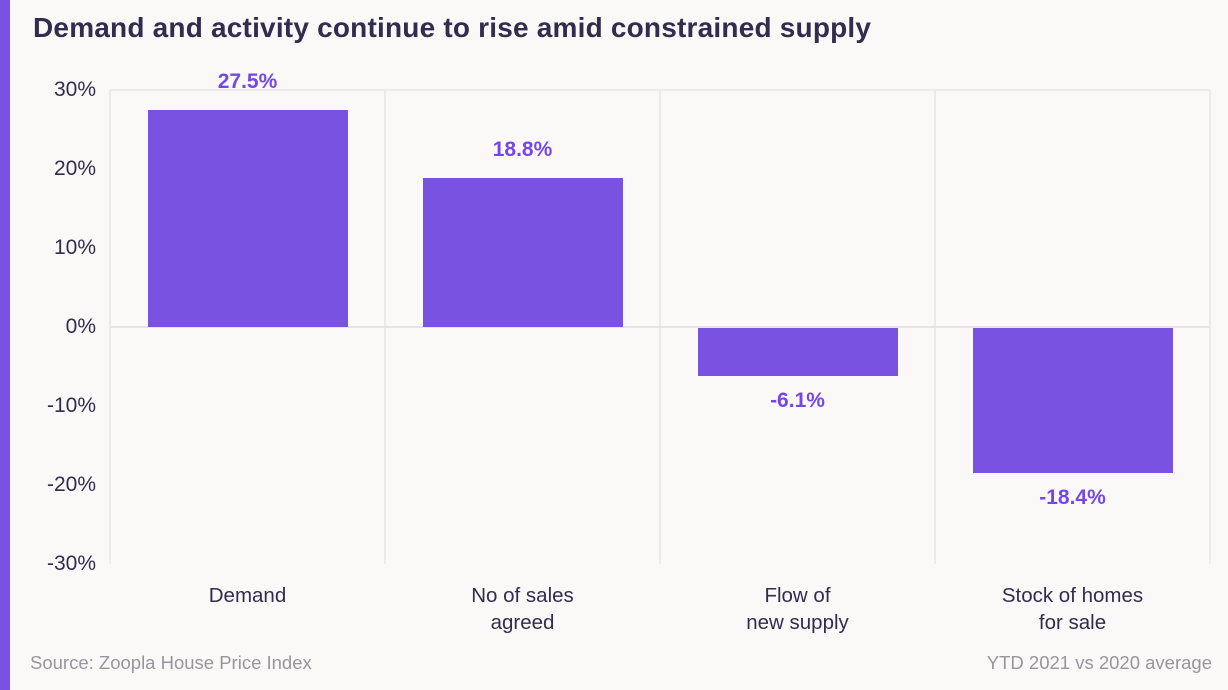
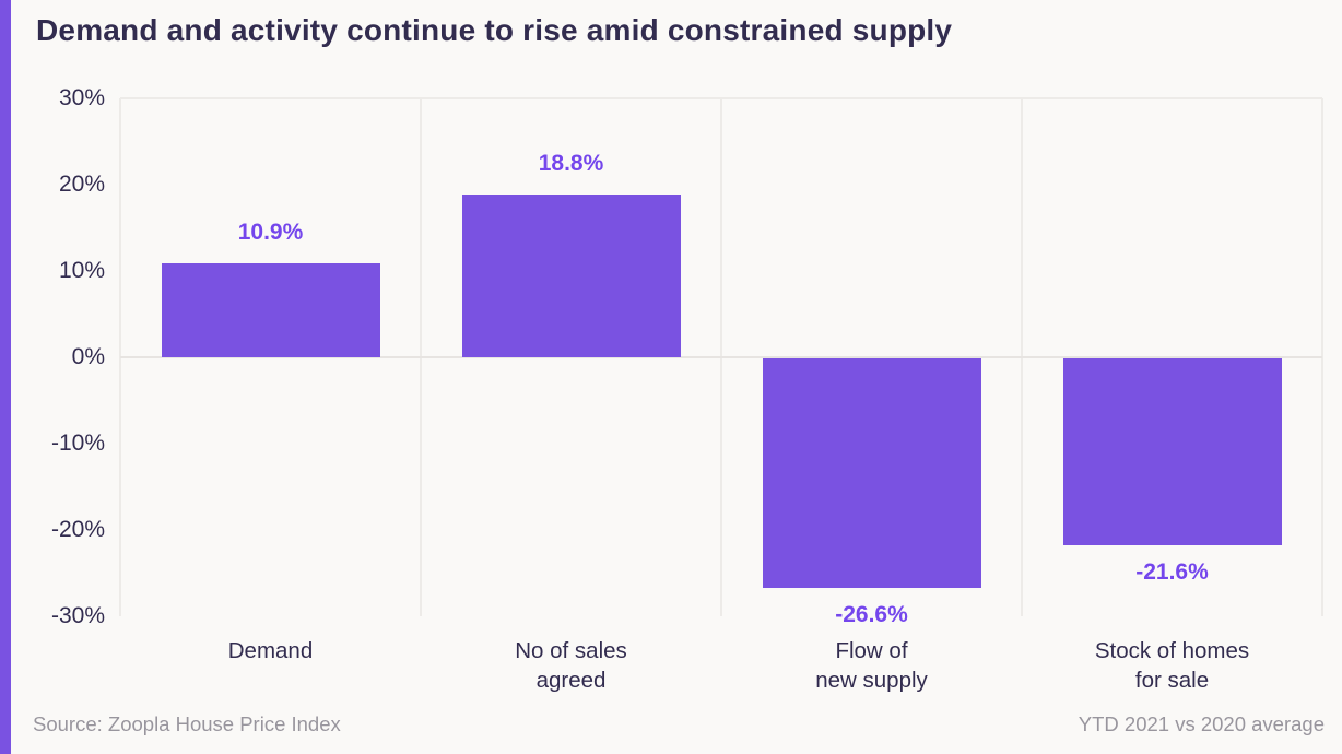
Demand: 27.5% -> 10.9%
Flow of new supply: -6.1% -> -26.6%
Stock of homes for sale: -18.4% -> -21.6%
